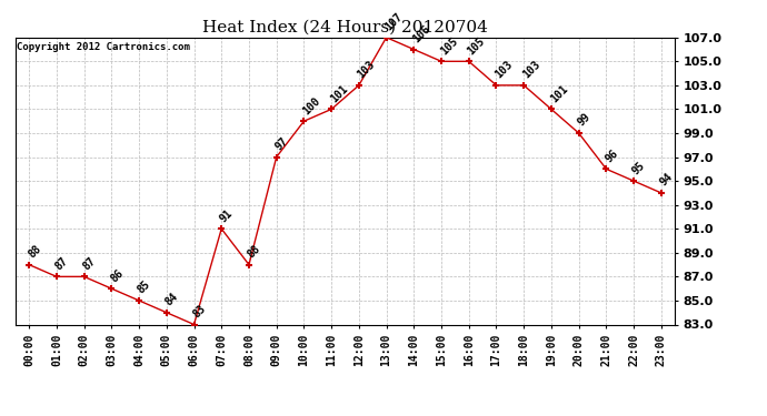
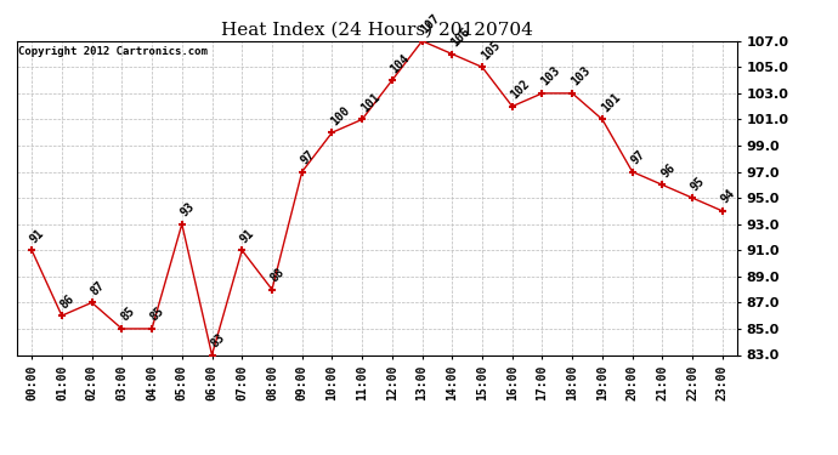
00:00: 88 -> 91
01:00: 87 -> 86
03:00: 86 -> 85
05:00: 84 -> 93
12:00: 103 -> 104
16:00: 105 -> 102
20:00: 99 -> 97
